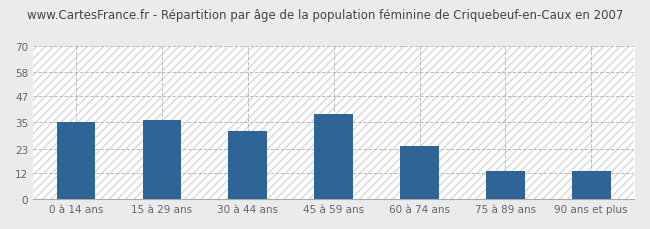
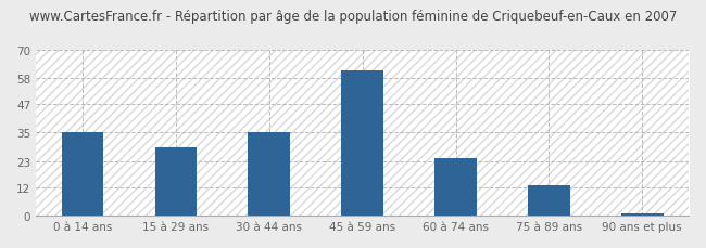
15 à 29 ans: 36 -> 29
30 à 44 ans: 31 -> 35
45 à 59 ans: 39 -> 61
90 ans et plus: 13 -> 1
